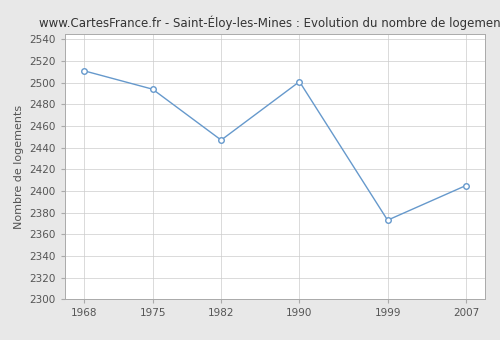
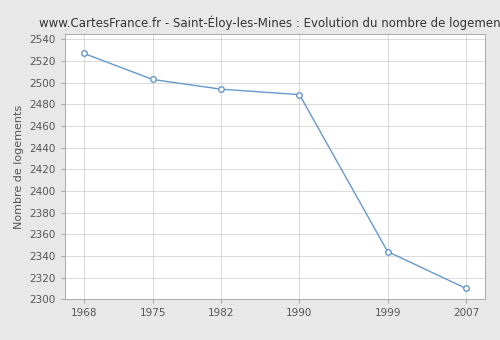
1968: 2511 -> 2527
1975: 2494 -> 2503
1982: 2447 -> 2494
1990: 2501 -> 2489
1999: 2373 -> 2344
2007: 2405 -> 2310
